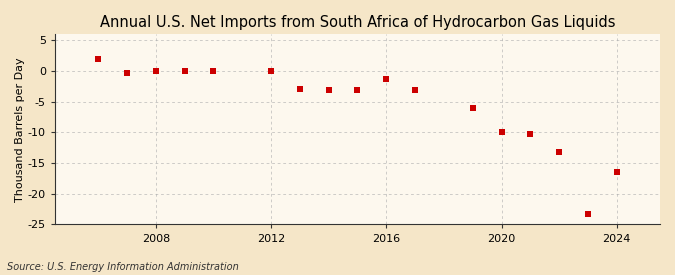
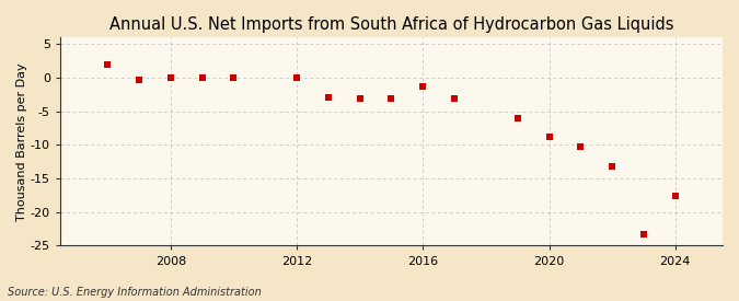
2020: -10.0 -> -8.8
2024: -16.5 -> -17.6
